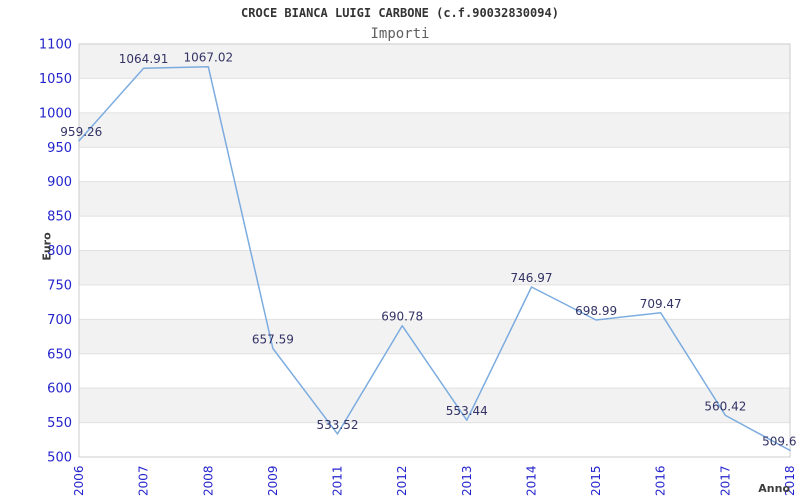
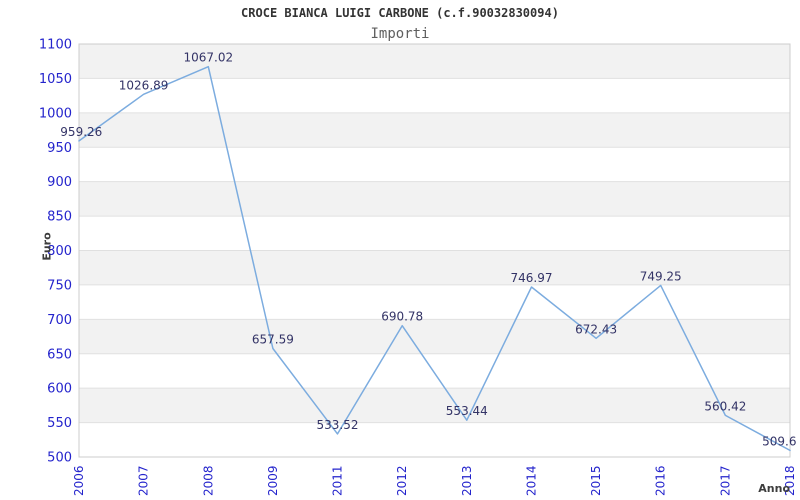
2007: 1064.91 -> 1026.89
2015: 698.99 -> 672.43
2016: 709.47 -> 749.25
